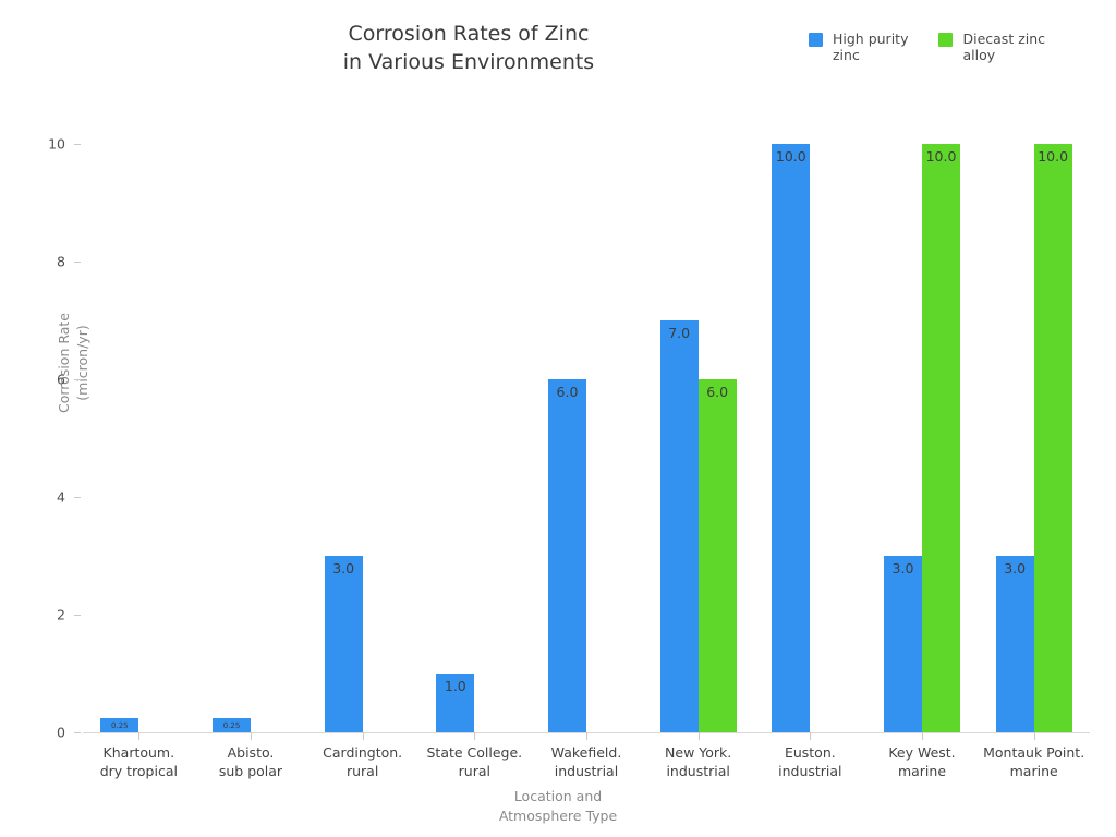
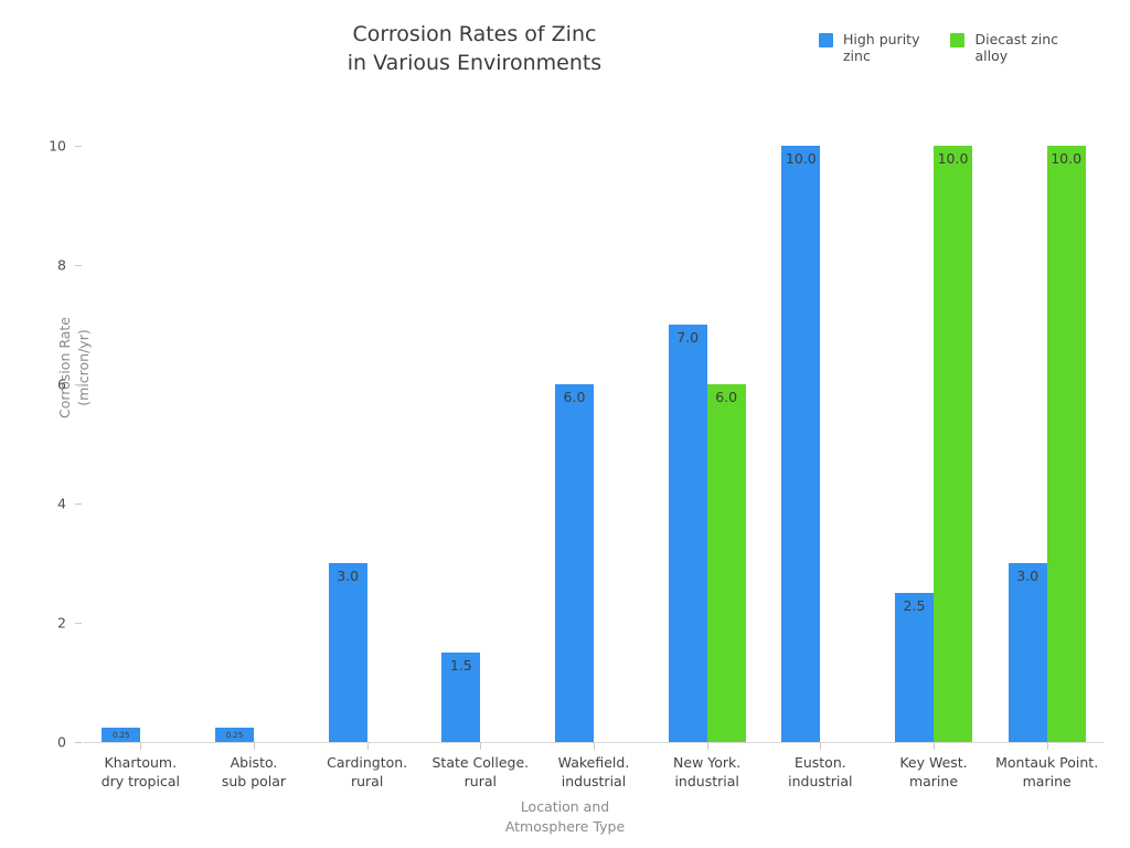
High purity zinc/State College. rural: 1.0 -> 1.5
High purity zinc/Key West. marine: 3.0 -> 2.5
